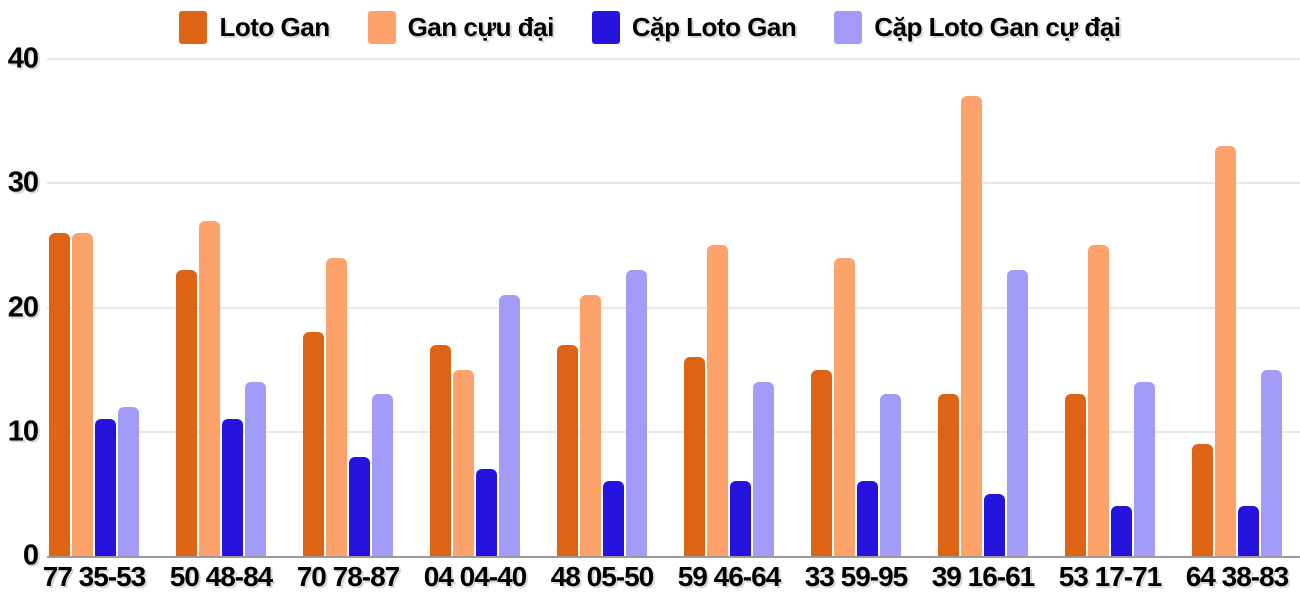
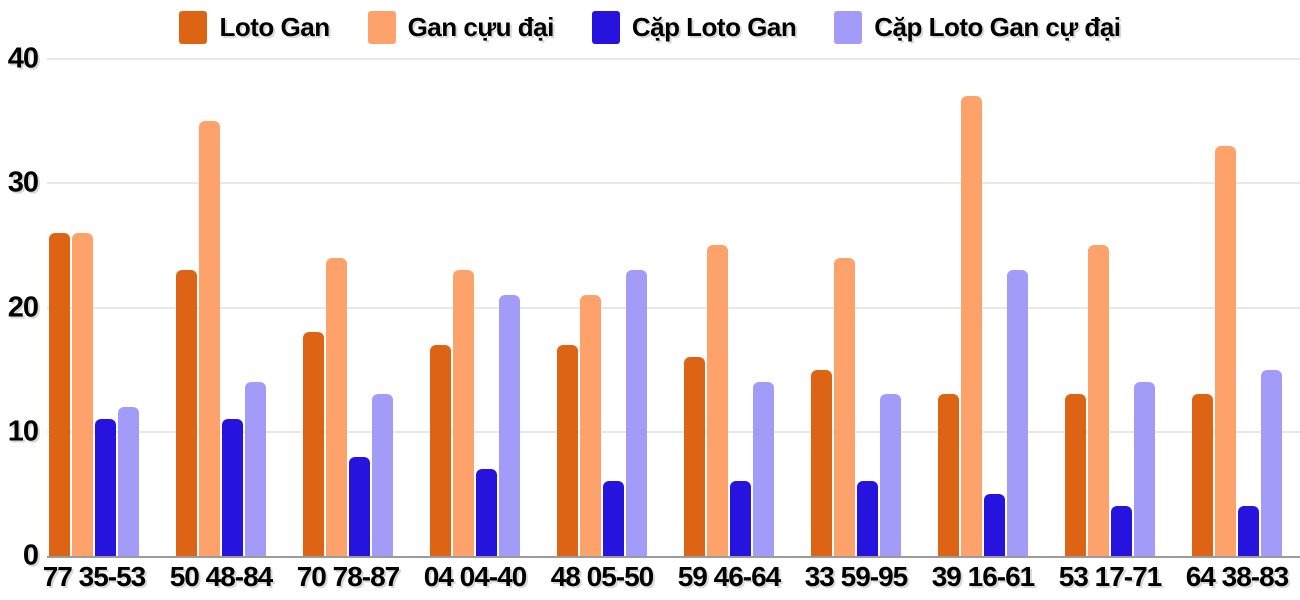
Gan cựu đại/50 48-84: 27 -> 35
Gan cựu đại/04 04-40: 15 -> 23
Loto Gan/64 38-83: 9 -> 13
